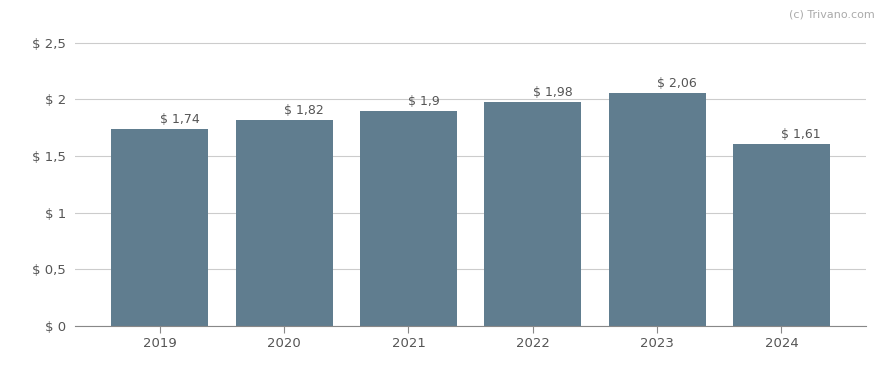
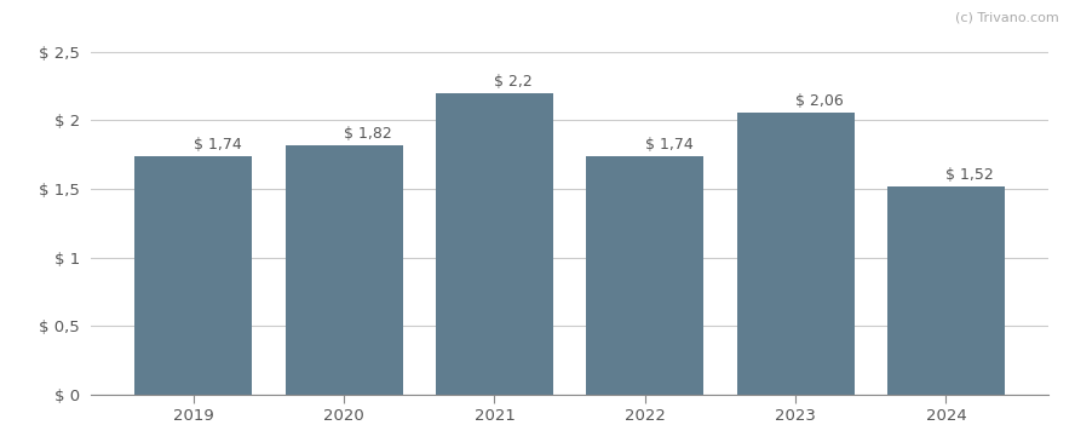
2021: 1,9 -> 2,2
2022: 1,98 -> 1,74
2024: 1,61 -> 1,52
